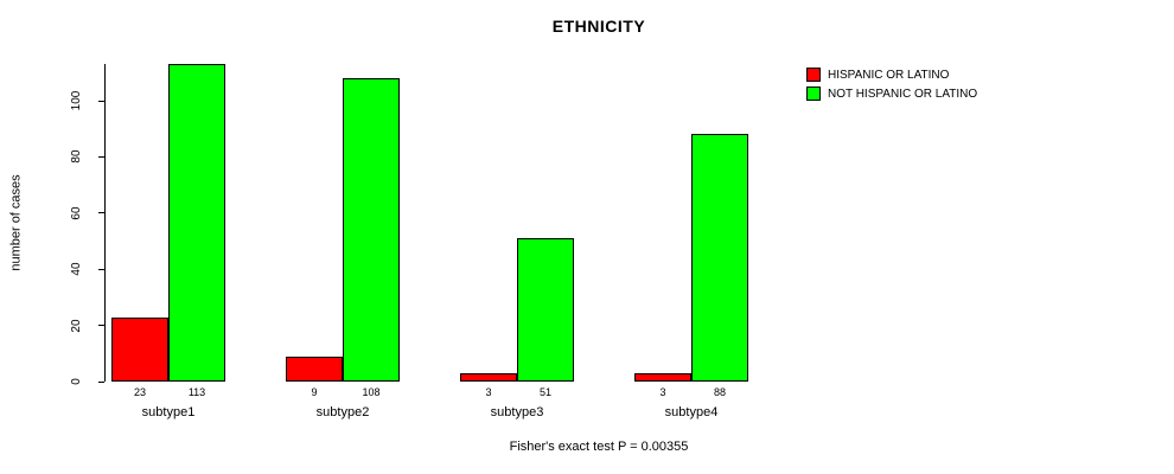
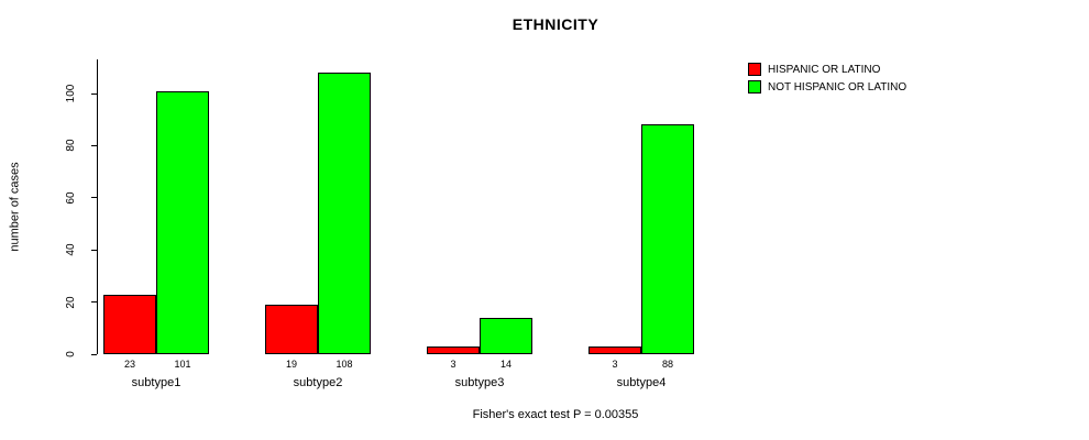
NOT HISPANIC OR LATINO/subtype1: 113 -> 101
HISPANIC OR LATINO/subtype2: 9 -> 19
NOT HISPANIC OR LATINO/subtype3: 51 -> 14
